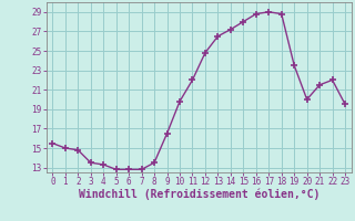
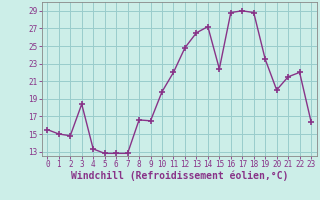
3: 13.5 -> 18.4
8: 13.5 -> 16.6
15: 28.0 -> 22.4
23: 19.5 -> 16.4
